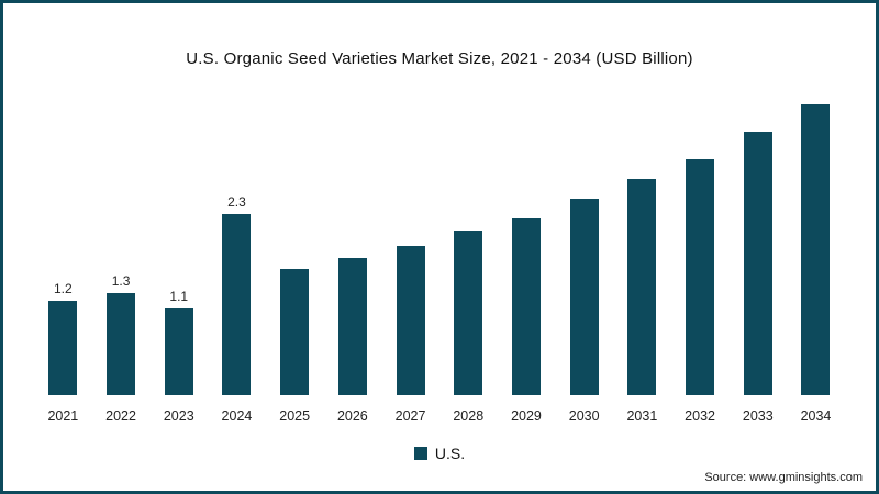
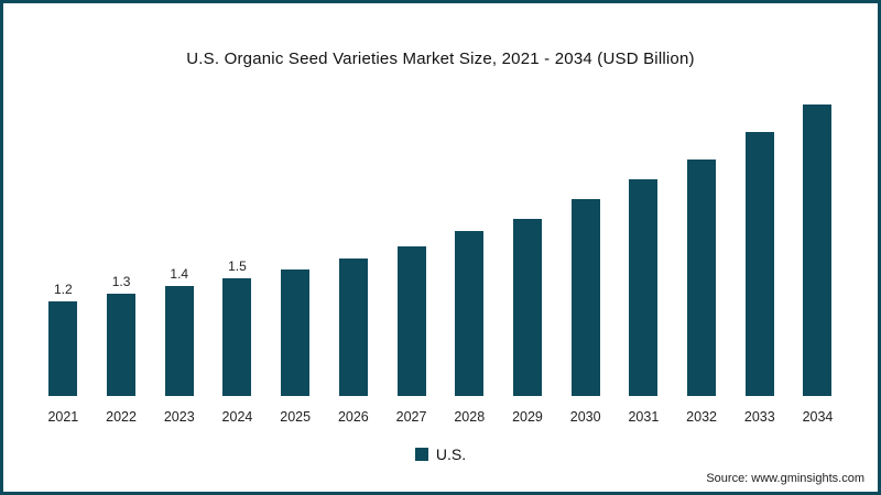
2023: 1.1 -> 1.4
2024: 2.3 -> 1.5
